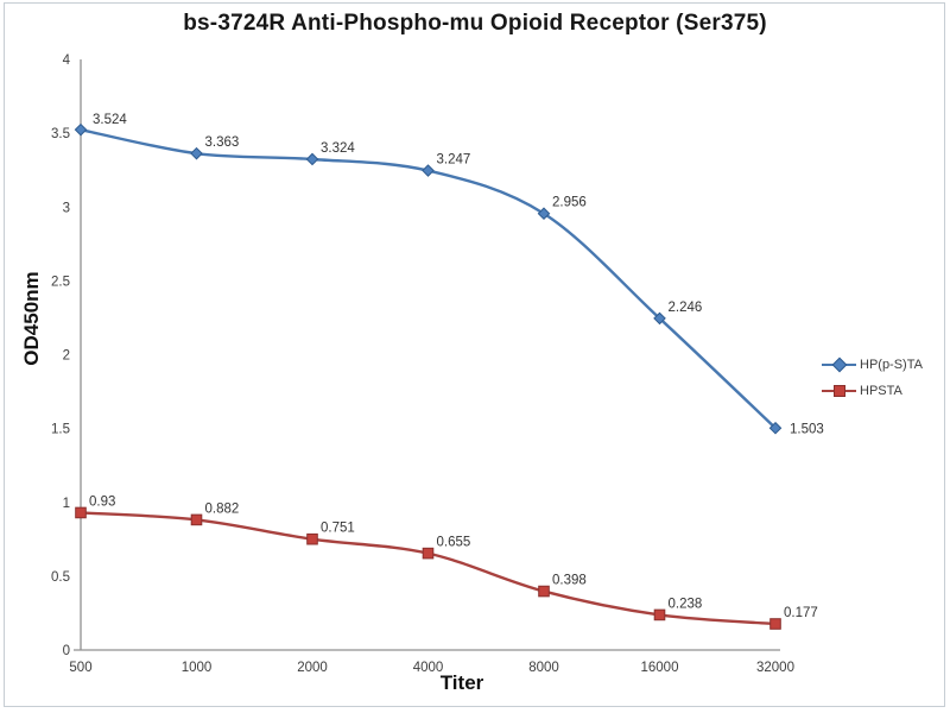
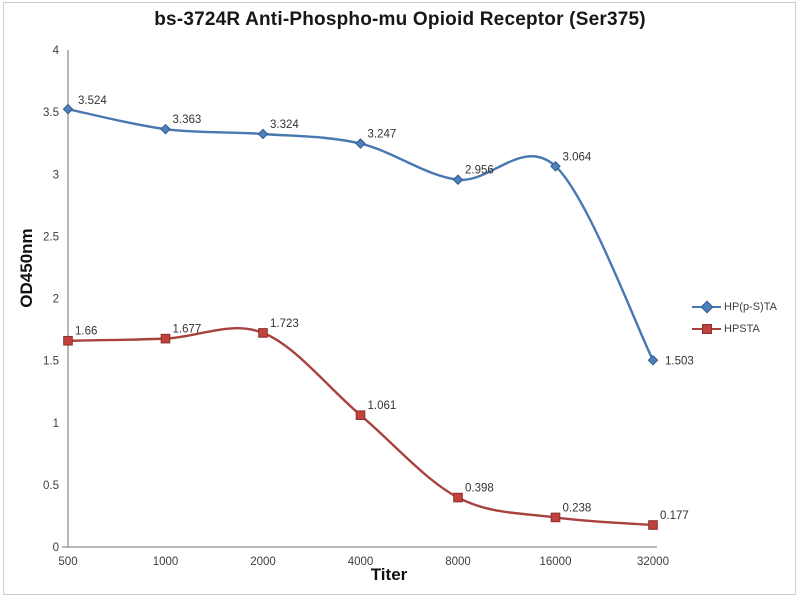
HPSTA/500: 0.93 -> 1.66
HPSTA/1000: 0.882 -> 1.677
HPSTA/2000: 0.751 -> 1.723
HPSTA/4000: 0.655 -> 1.061
HP(p-S)TA/16000: 2.246 -> 3.064
